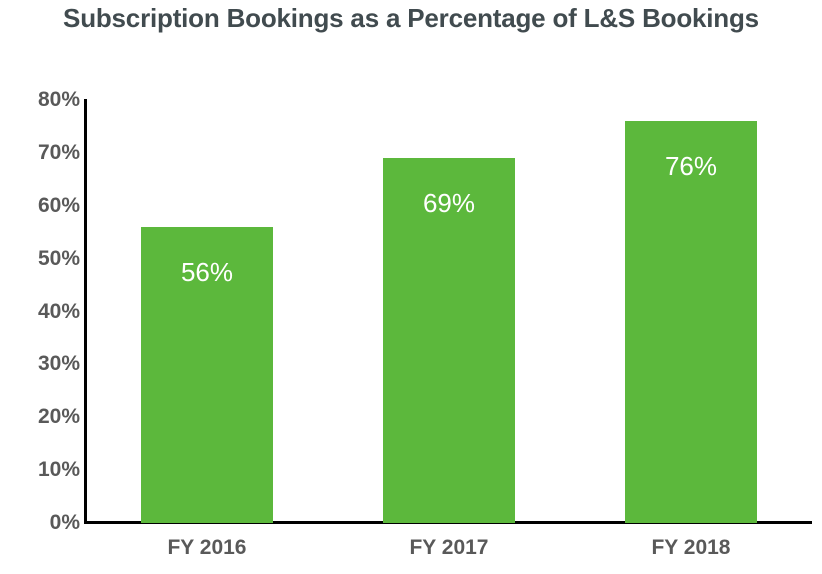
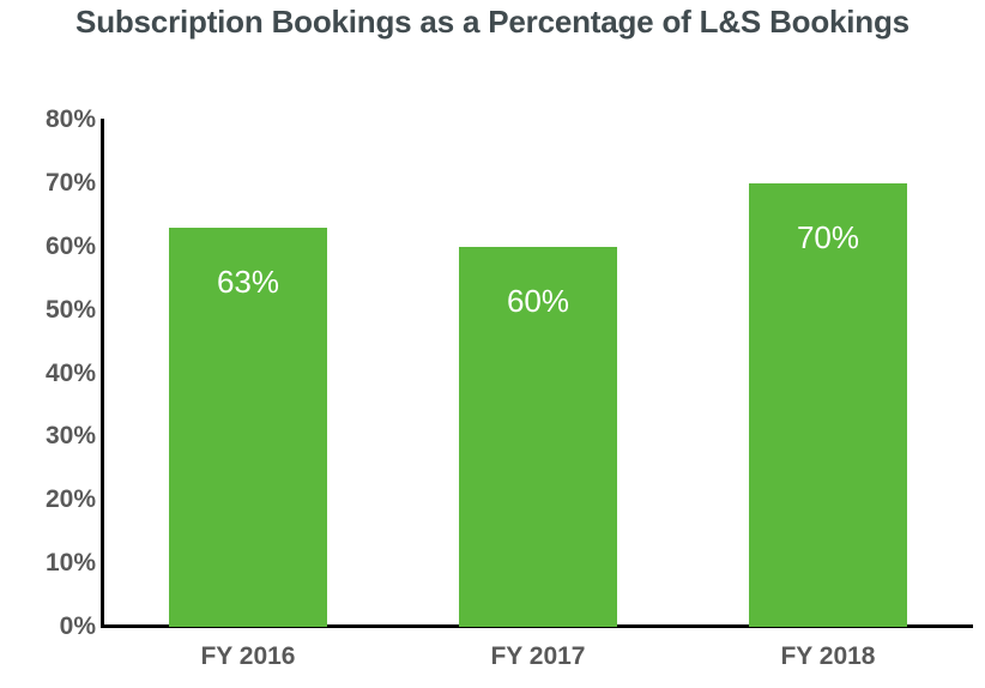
FY 2016: 56% -> 63%
FY 2017: 69% -> 60%
FY 2018: 76% -> 70%
